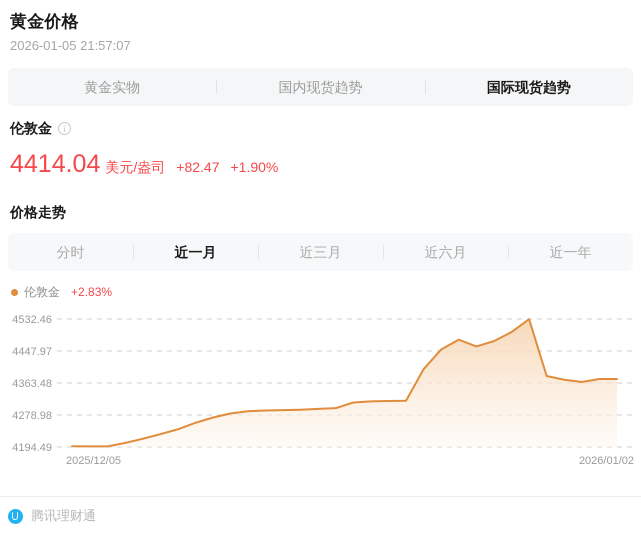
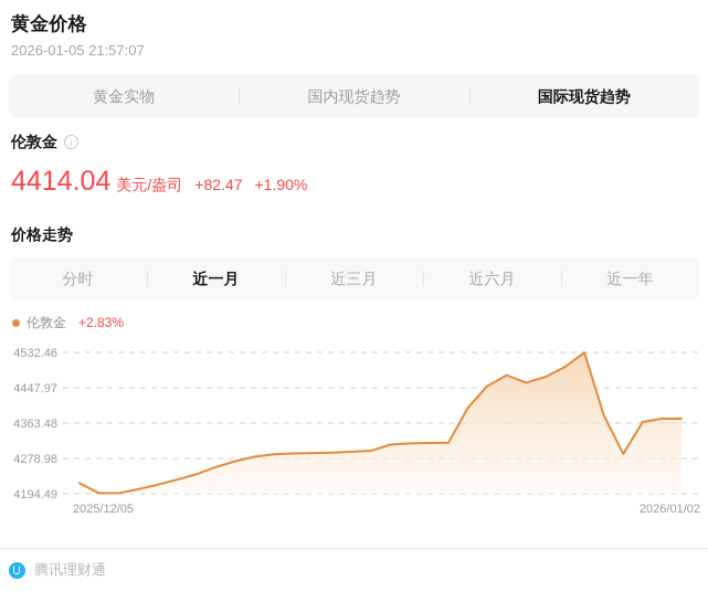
2025/12/05: 4200 -> 4220
2026/01/02: 4370 -> 4290
